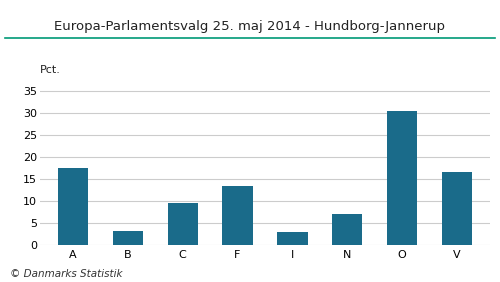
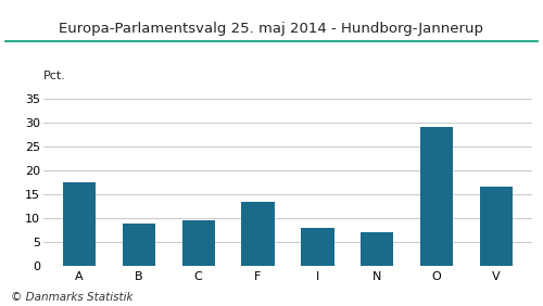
B: 3.3 -> 9.0
I: 3.0 -> 8.0
O: 30.5 -> 29.0
